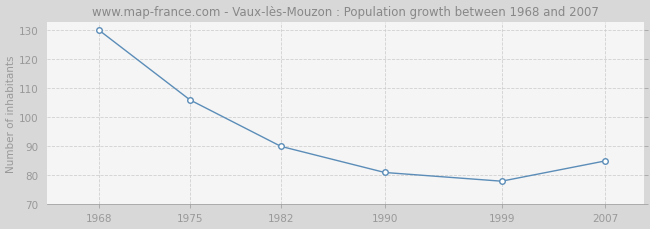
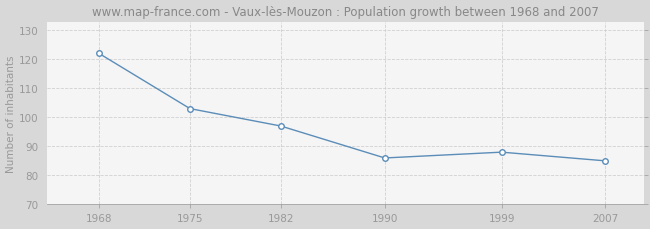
1968: 130 -> 122
1975: 106 -> 103
1982: 90 -> 97
1990: 81 -> 86
1999: 78 -> 88
